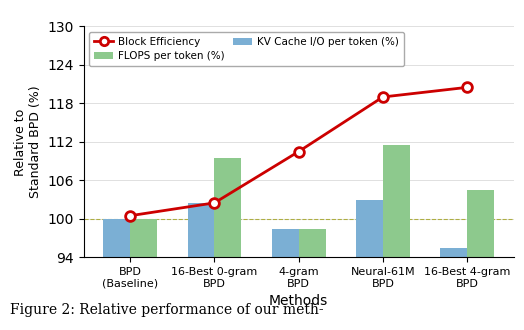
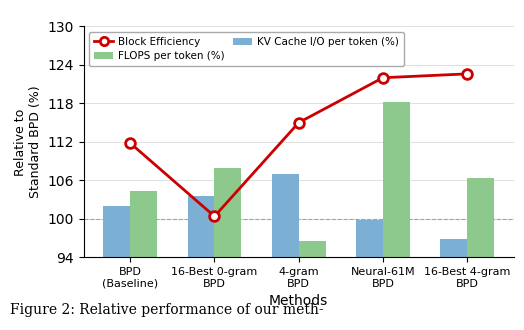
KV Cache I/O per token (%)/BPD (Baseline): 100.0 -> 102.0
Block Efficiency/BPD (Baseline): 100.5 -> 111.8
FLOPS per token (%)/BPD (Baseline): 100.0 -> 104.4
KV Cache I/O per token (%)/16-Best 0-gram BPD: 102.5 -> 103.6
Block Efficiency/16-Best 0-gram BPD: 102.5 -> 100.4
FLOPS per token (%)/16-Best 0-gram BPD: 109.5 -> 108.0
KV Cache I/O per token (%)/4-gram BPD: 98.5 -> 107.0
Block Efficiency/4-gram BPD: 110.5 -> 115.0
FLOPS per token (%)/4-gram BPD: 98.5 -> 96.6
KV Cache I/O per token (%)/Neural-61M BPD: 103.0 -> 99.8
Block Efficiency/Neural-61M BPD: 119.0 -> 122.0
FLOPS per token (%)/Neural-61M BPD: 111.5 -> 118.2
KV Cache I/O per token (%)/16-Best 4-gram BPD: 95.5 -> 96.8
Block Efficiency/16-Best 4-gram BPD: 120.5 -> 122.6
FLOPS per token (%)/16-Best 4-gram BPD: 104.5 -> 106.4
